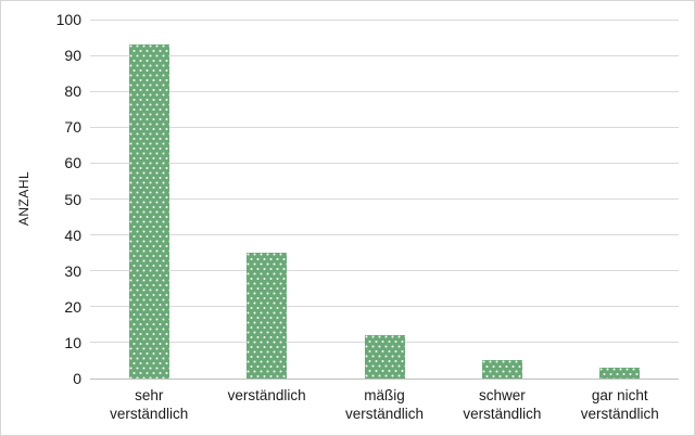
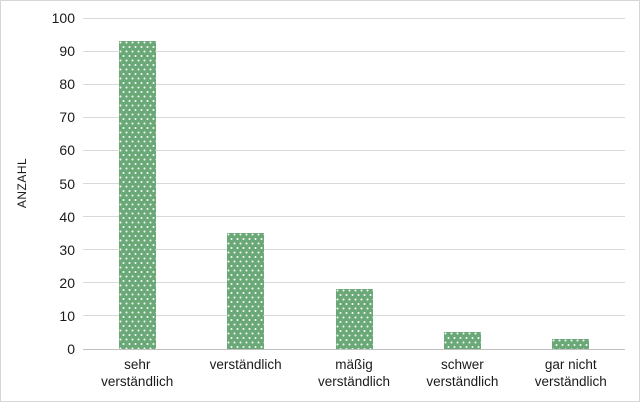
mäßig verständlich: 12 -> 18
